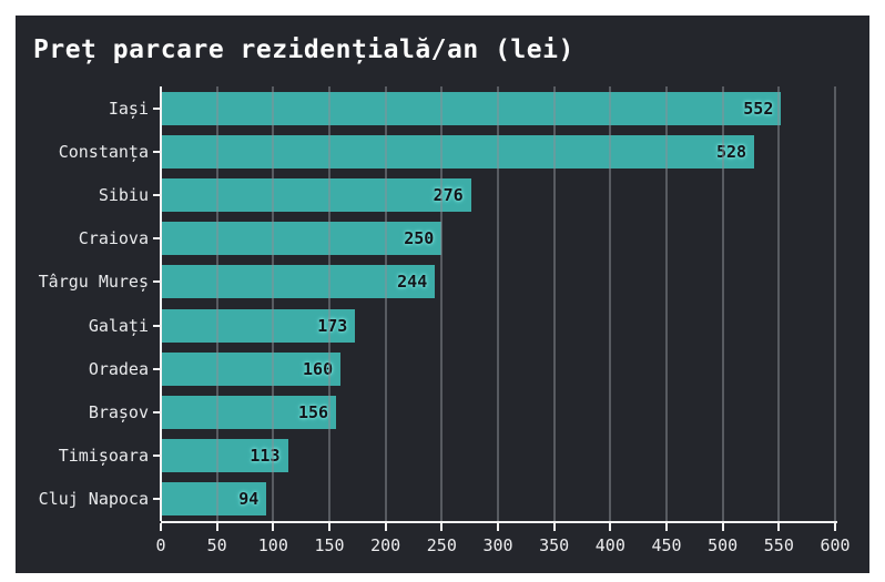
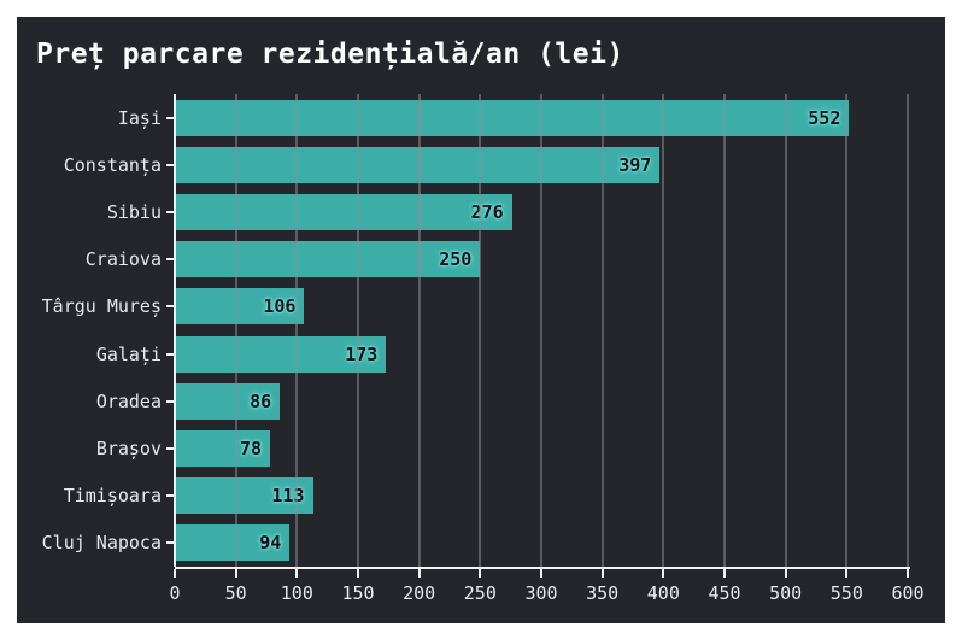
Constanța: 528 -> 397
Târgu Mureș: 244 -> 106
Oradea: 160 -> 86
Brașov: 156 -> 78
